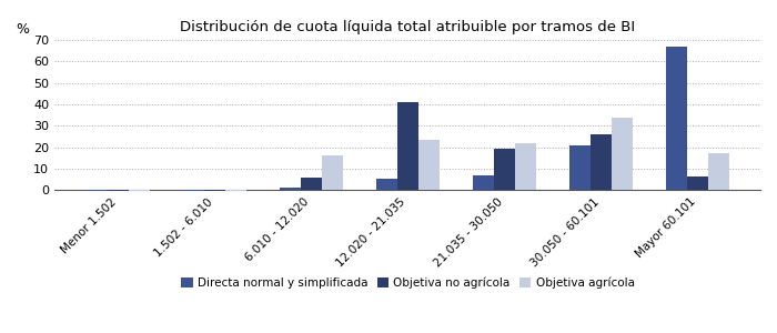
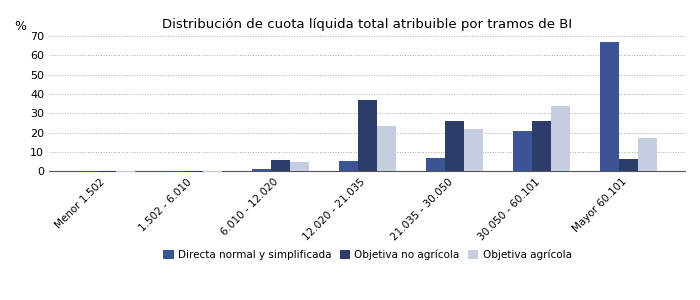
Objetiva agrícola/6.010 - 12.020: 16 -> 4
Objetiva no agrícola/12.020 - 21.035: 41 -> 37
Objetiva no agrícola/21.035 - 30.050: 19 -> 26
